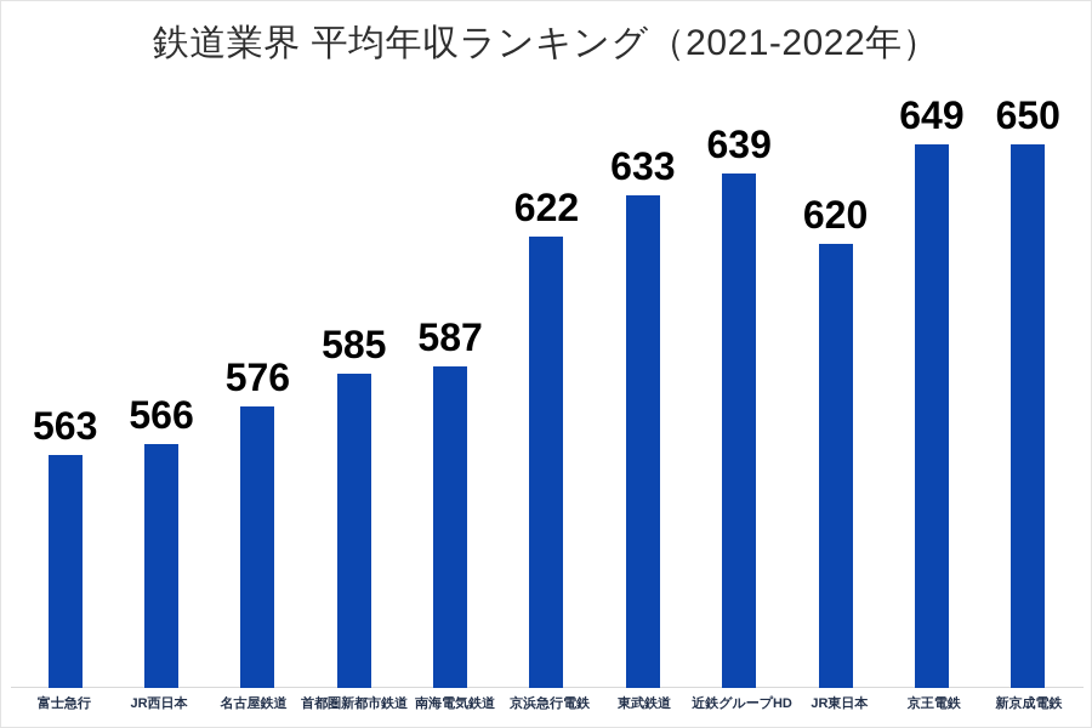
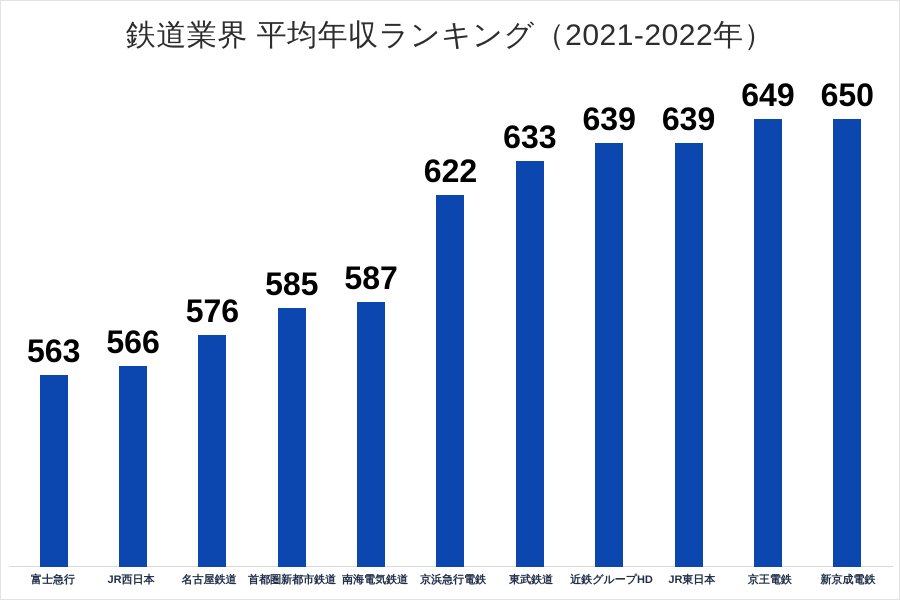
JR東日本: 620 -> 639
